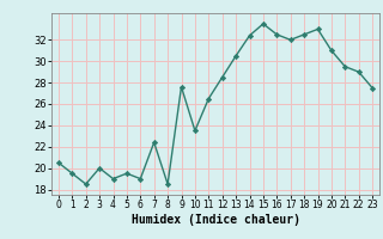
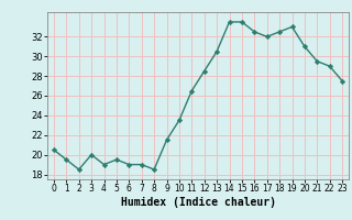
7: 22.4 -> 19.0
9: 27.6 -> 21.5
14: 32.4 -> 33.5
